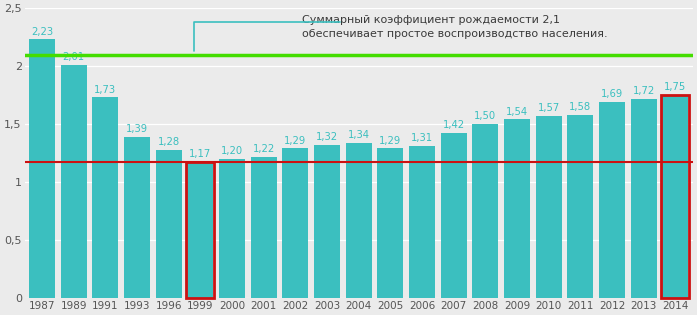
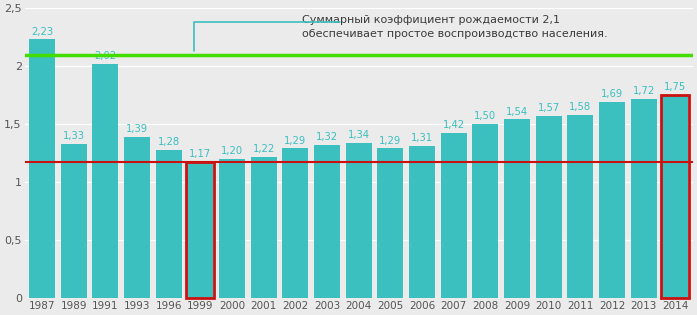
1989: 2,01 -> 1,33
1991: 1,73 -> 2,02
